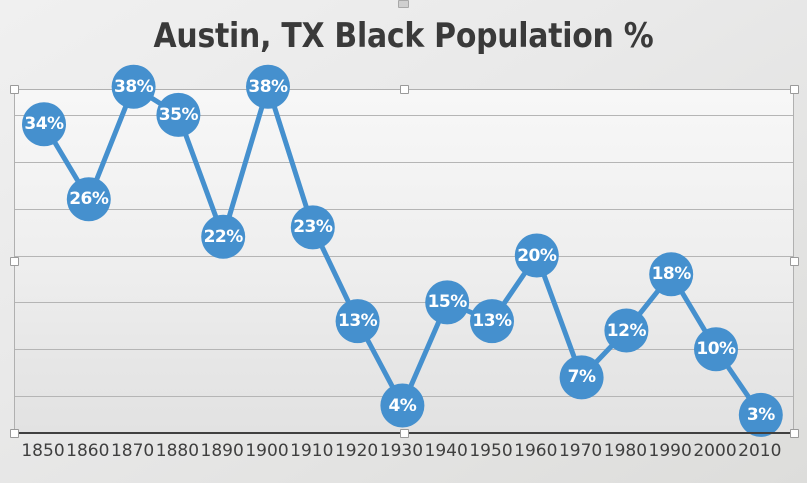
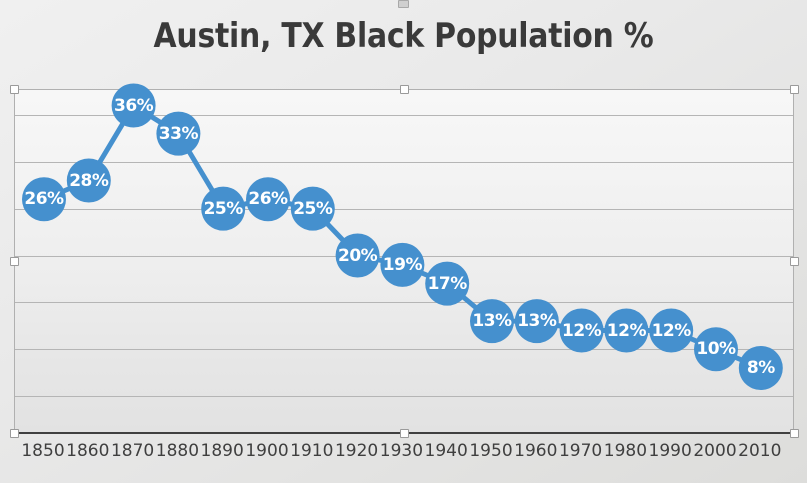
1850: 34% -> 26%
1860: 26% -> 28%
1870: 38% -> 36%
1880: 35% -> 33%
1890: 22% -> 25%
1900: 38% -> 26%
1910: 23% -> 25%
1920: 13% -> 20%
1930: 4% -> 19%
1940: 15% -> 17%
1960: 20% -> 13%
1970: 7% -> 12%
1990: 18% -> 12%
2010: 3% -> 8%
